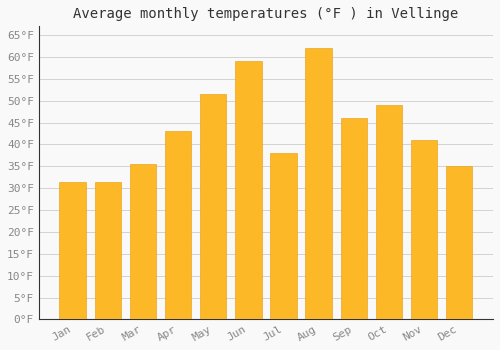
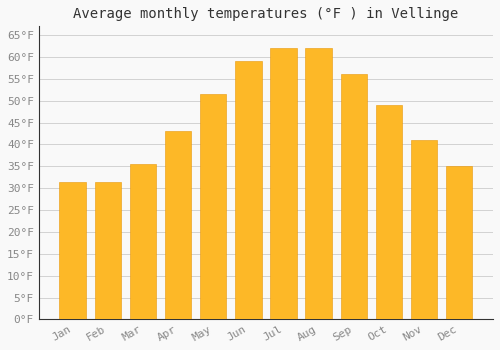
Jul: 38.0°F -> 62.0°F
Sep: 46.0°F -> 56.0°F
